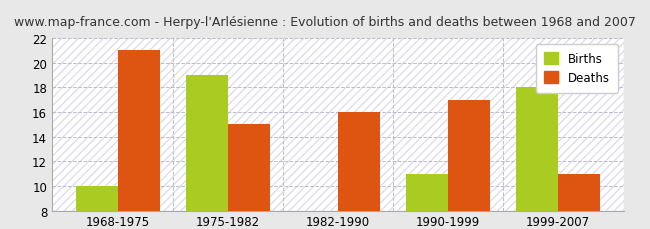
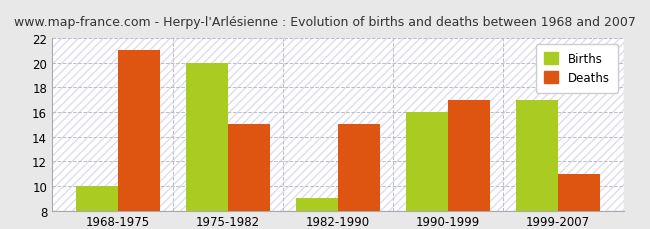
Births/1975-1982: 19 -> 20
Births/1982-1990: 8 -> 9
Deaths/1982-1990: 16 -> 15
Births/1990-1999: 11 -> 16
Births/1999-2007: 18 -> 17
